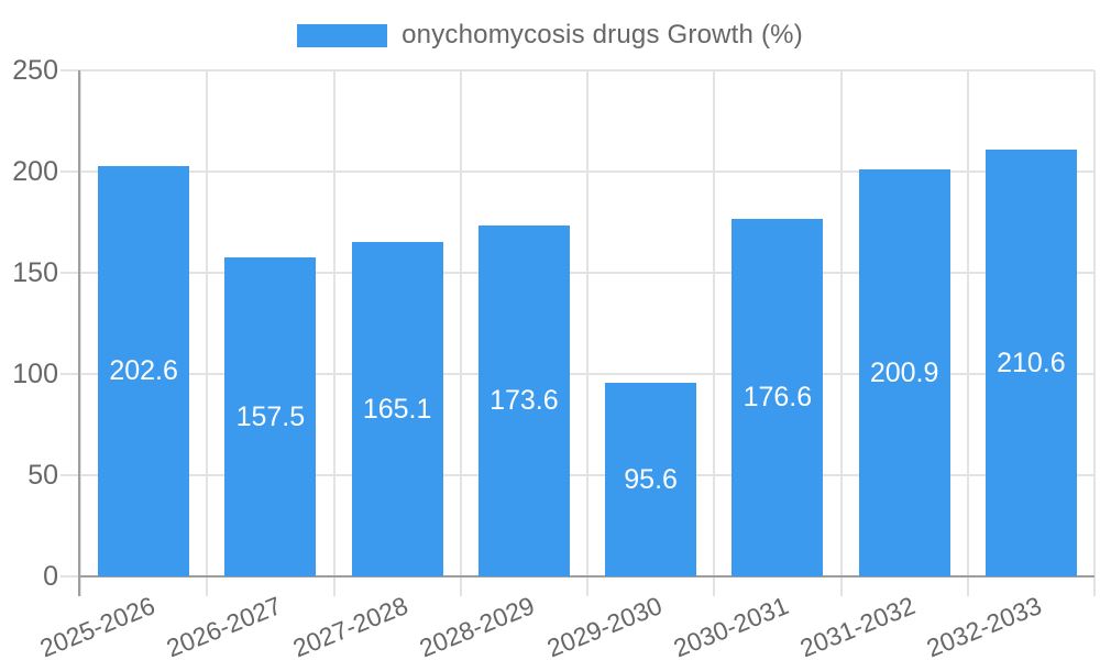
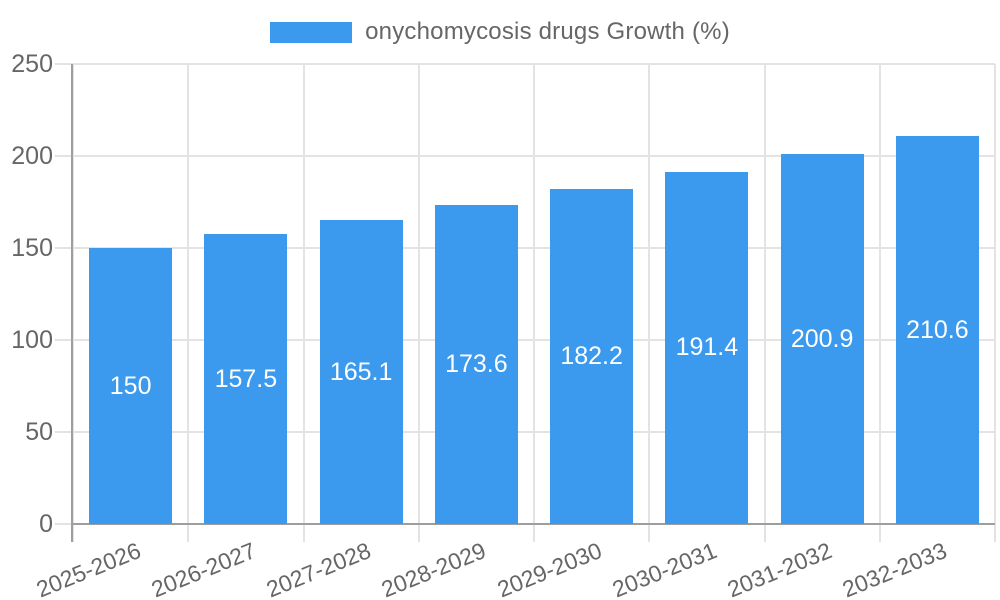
2025-2026: 202.6 -> 150
2029-2030: 95.6 -> 182.2
2030-2031: 176.6 -> 191.4
